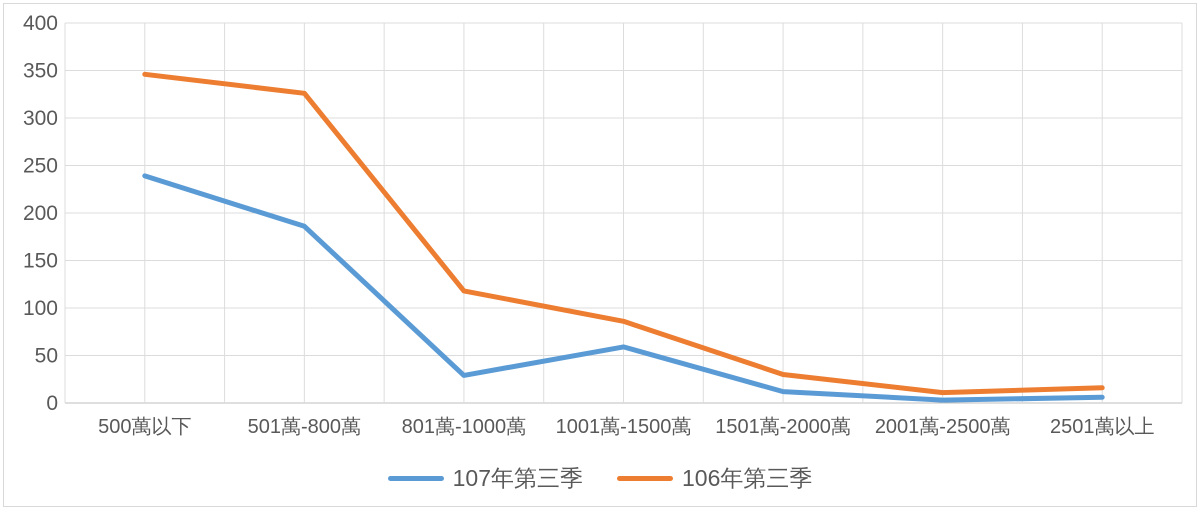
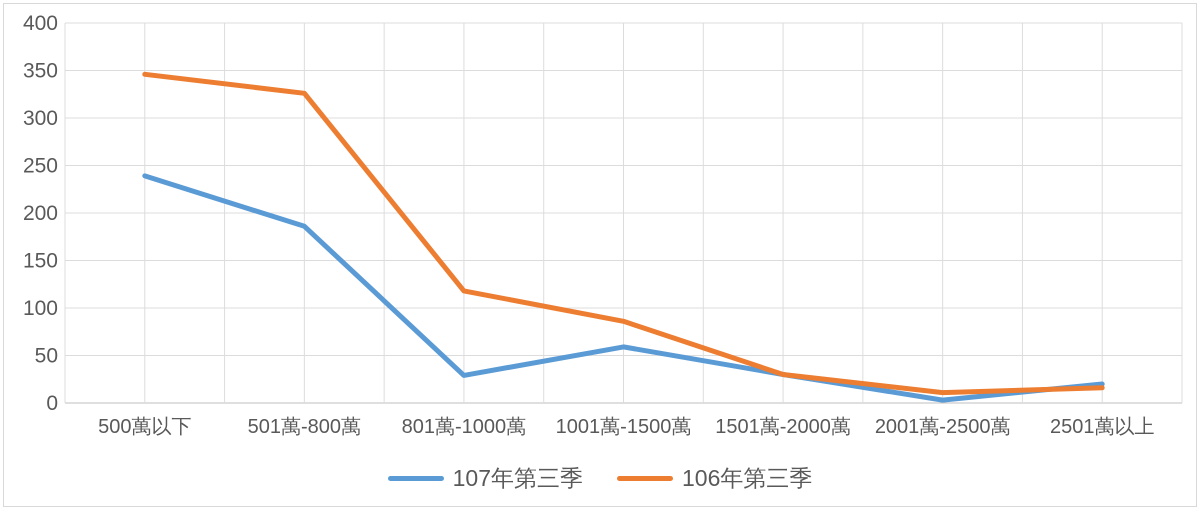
107年第三季/1501萬-2000萬: 10 -> 30
107年第三季/2501萬以上: 10 -> 20
